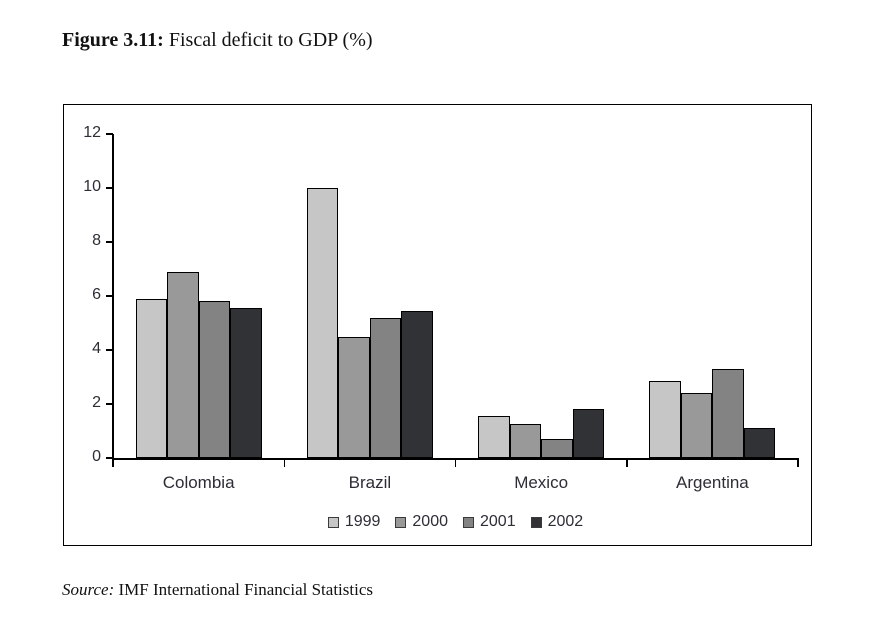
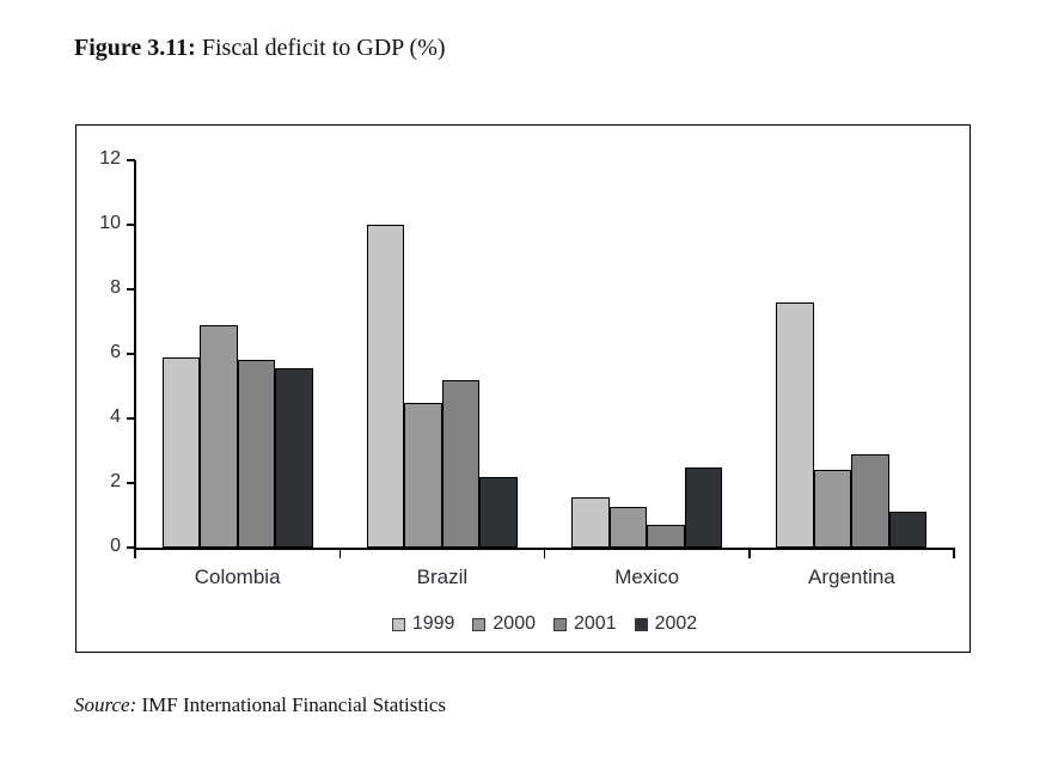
2002/Brazil: 5.5 -> 2.2
2002/Mexico: 1.8 -> 2.5
1999/Argentina: 2.9 -> 7.6
2001/Argentina: 3.3 -> 2.9
